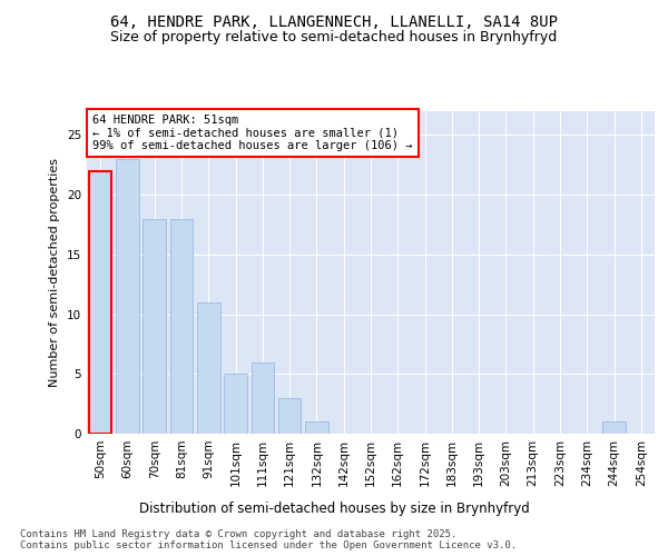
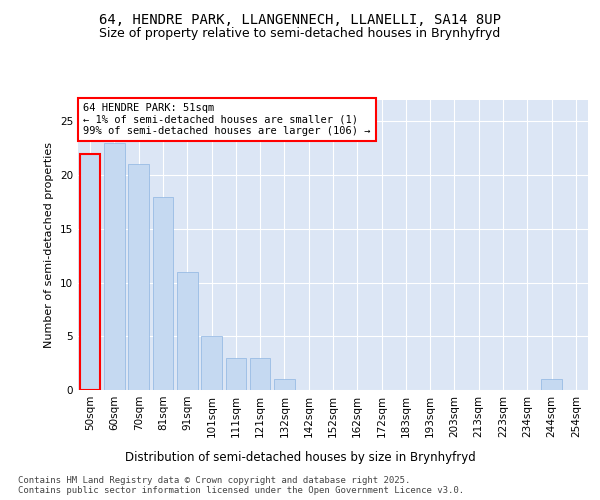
70sqm: 18 -> 21
111sqm: 6 -> 3
